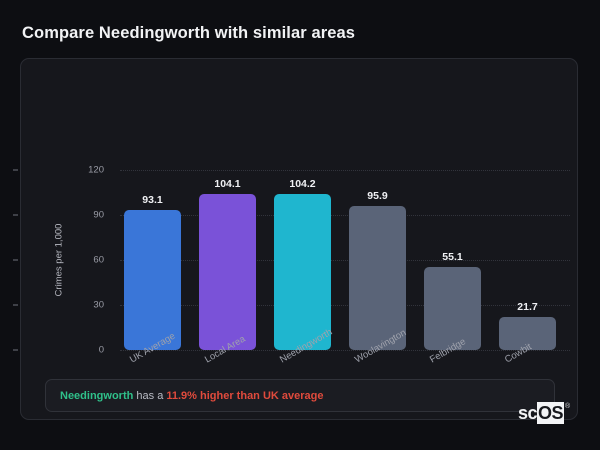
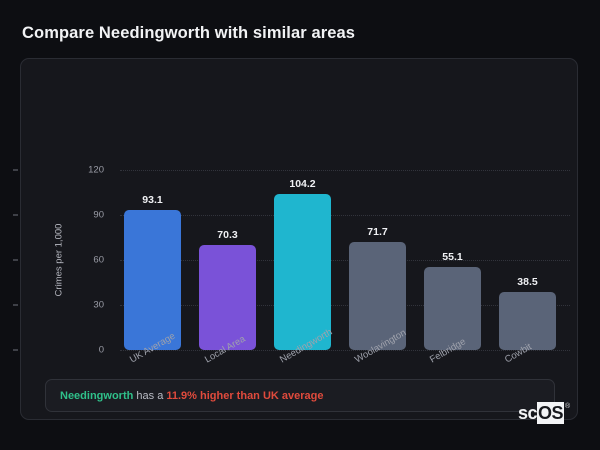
Local Area: 104.1 -> 70.3
Woolavington: 95.9 -> 71.7
Cowbit: 21.7 -> 38.5
